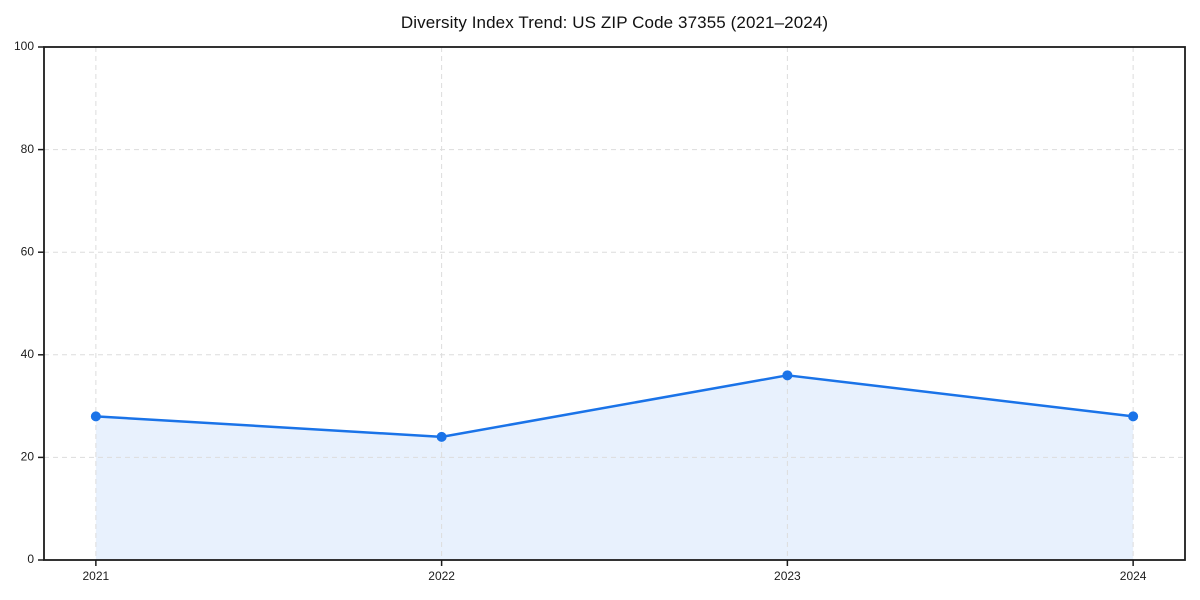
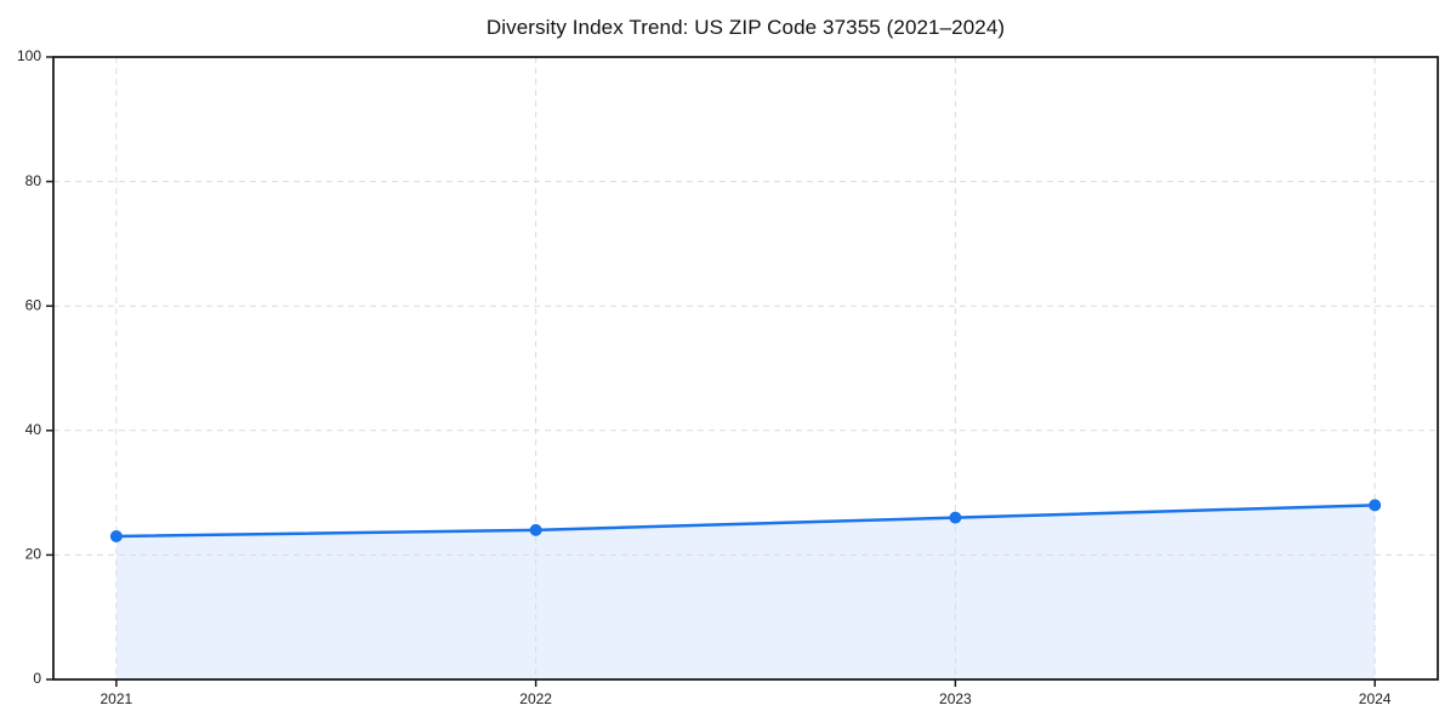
2021: 28 -> 23
2023: 36 -> 26
